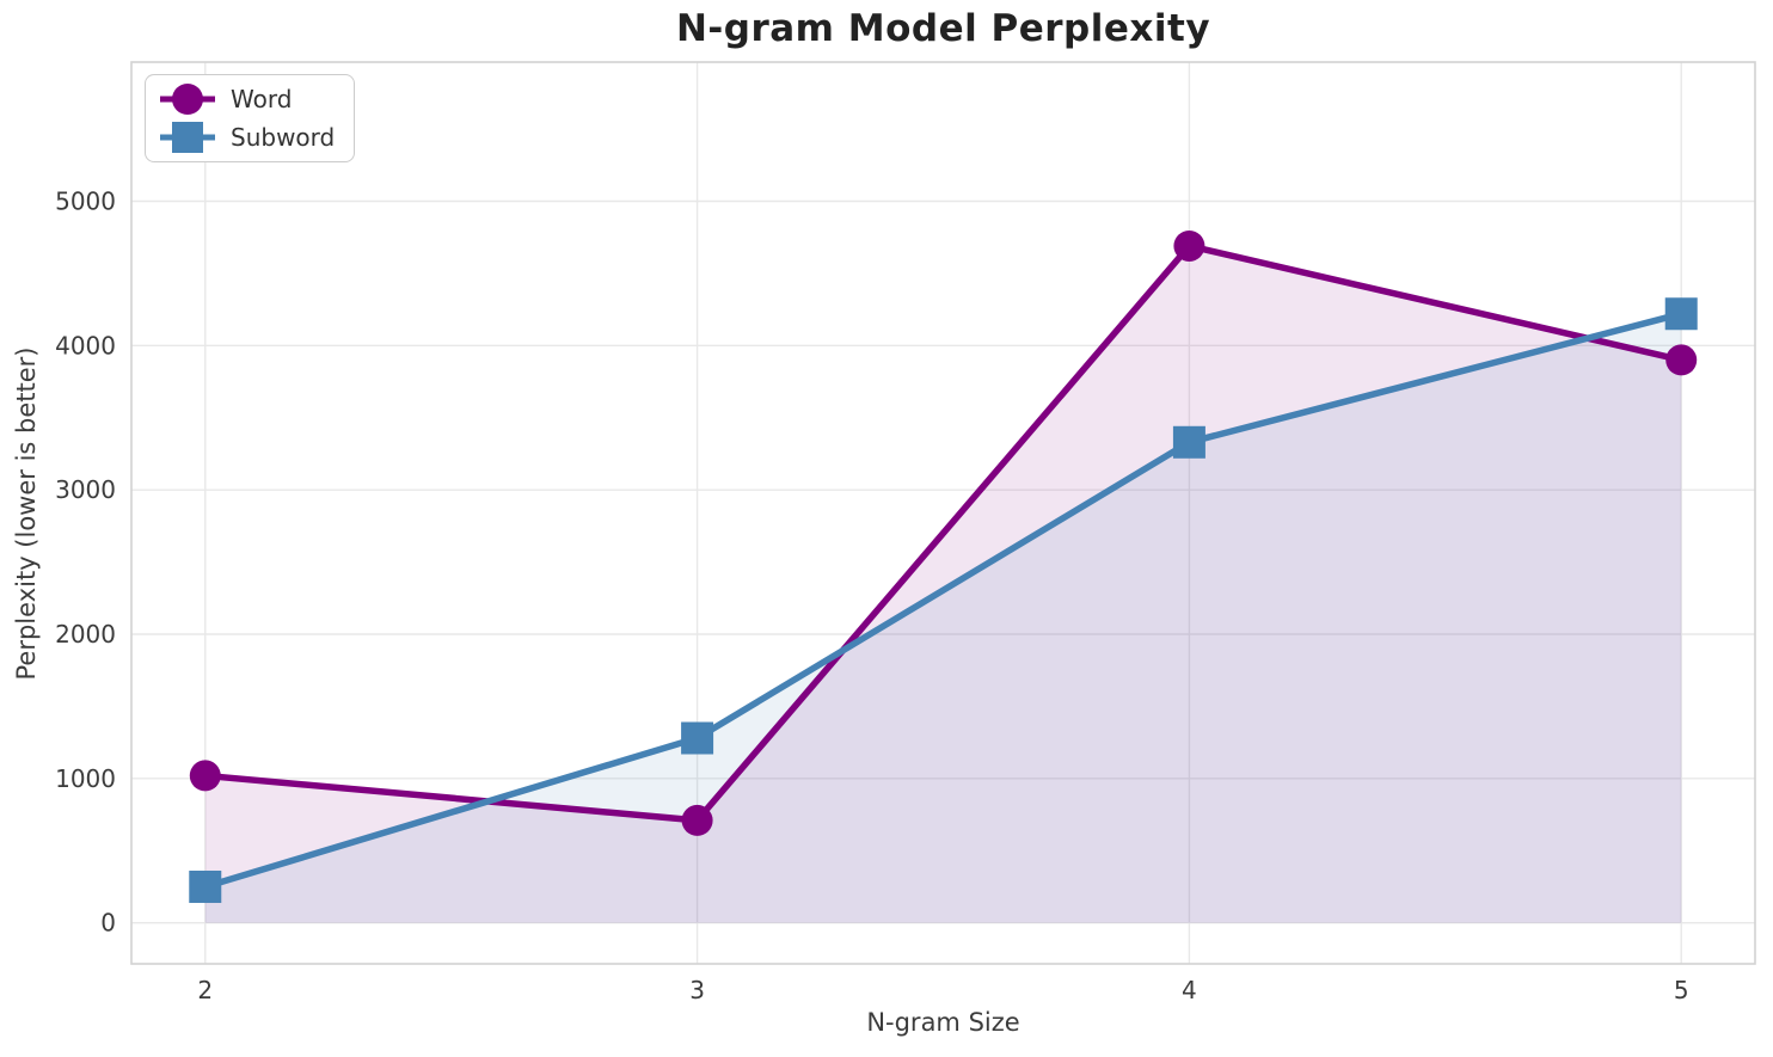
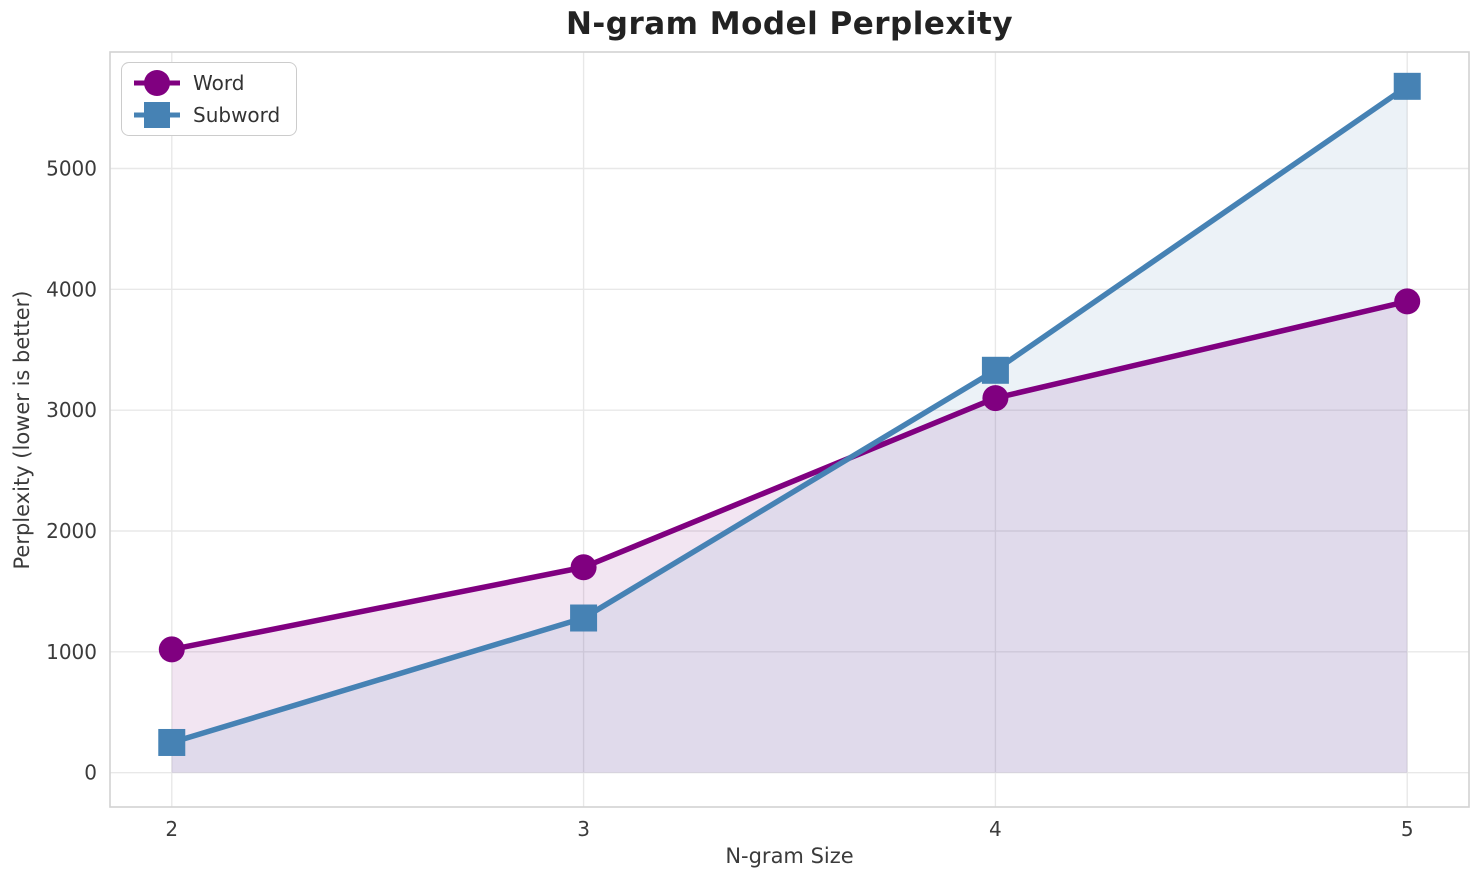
Word/3: 710 -> 1700
Word/4: 4690 -> 3100
Subword/5: 4220 -> 5680
